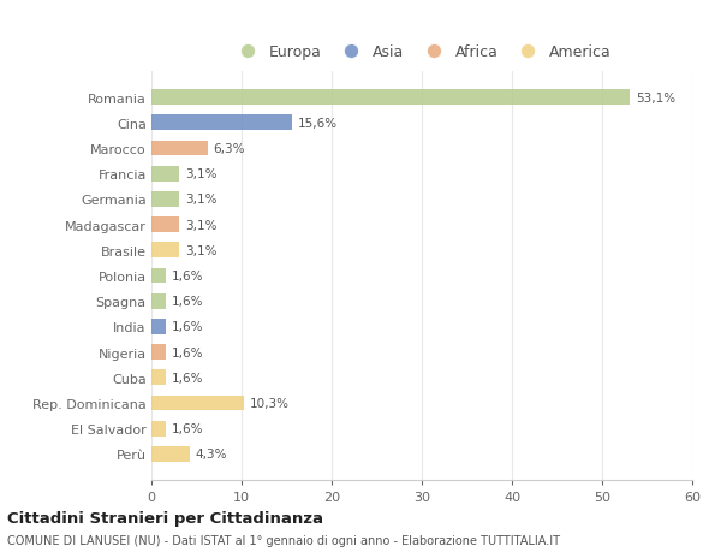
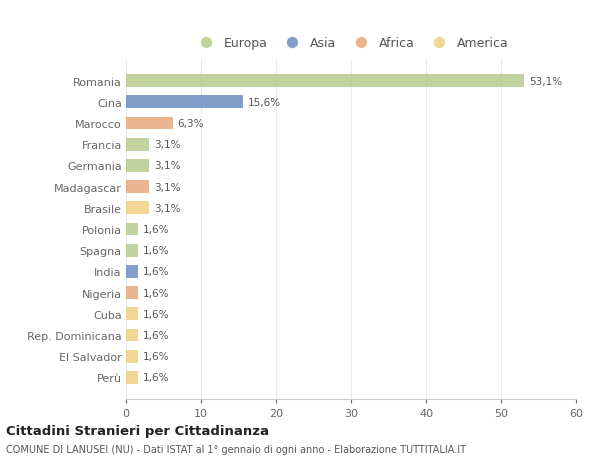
Rep. Dominicana: 10,3% -> 1,6%
Perù: 4,3% -> 1,6%
